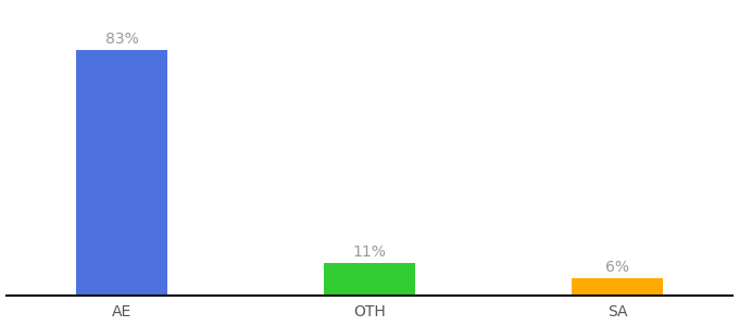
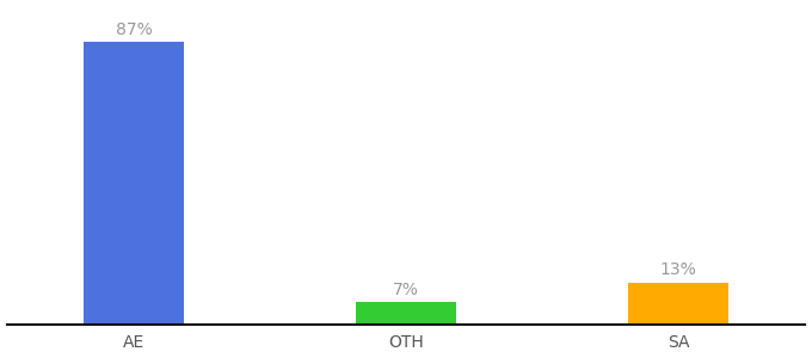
AE: 83% -> 87%
OTH: 11% -> 7%
SA: 6% -> 13%
